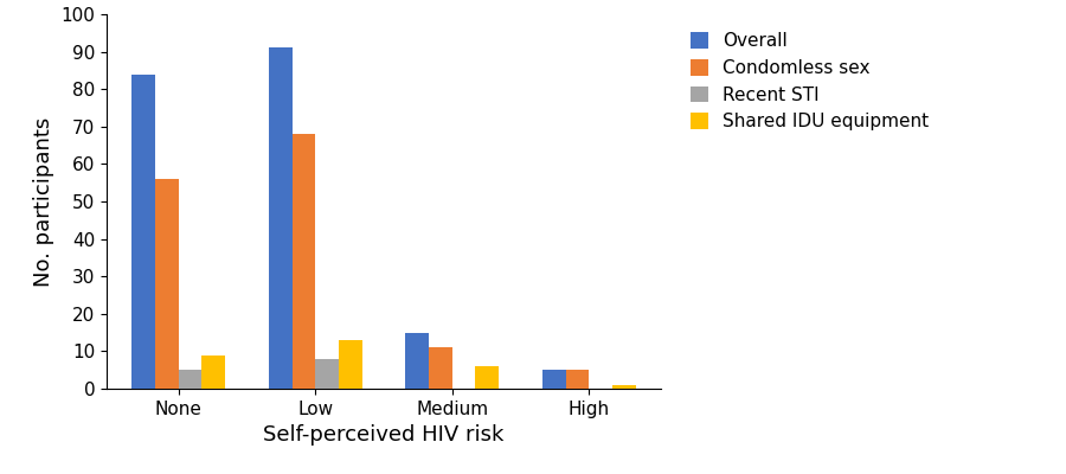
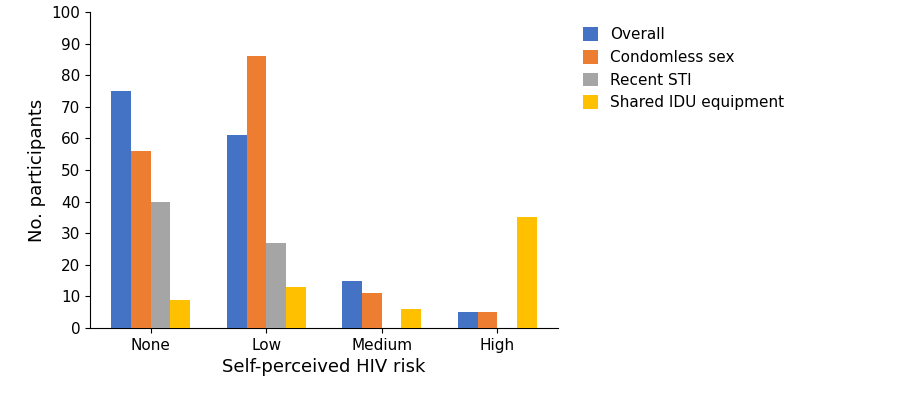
Overall/None: 84 -> 75
Recent STI/None: 5 -> 40
Overall/Low: 91 -> 61
Condomless sex/Low: 68 -> 86
Recent STI/Low: 8 -> 27
Shared IDU equipment/High: 1 -> 35
